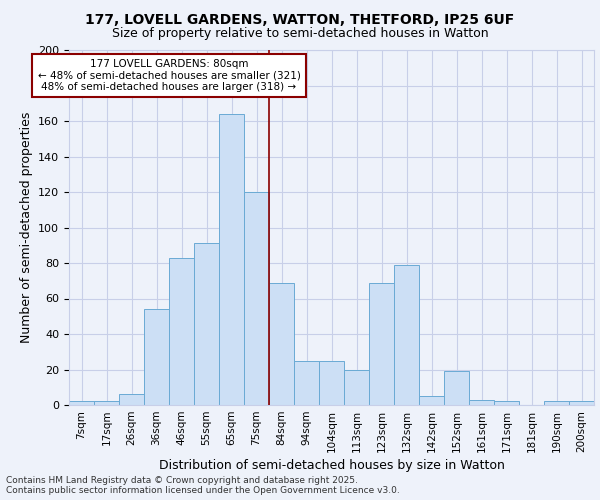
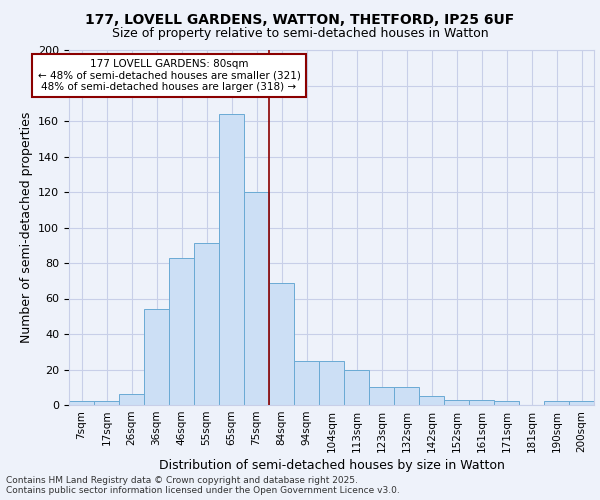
123sqm: 69 -> 10
132sqm: 79 -> 10
152sqm: 19 -> 3
